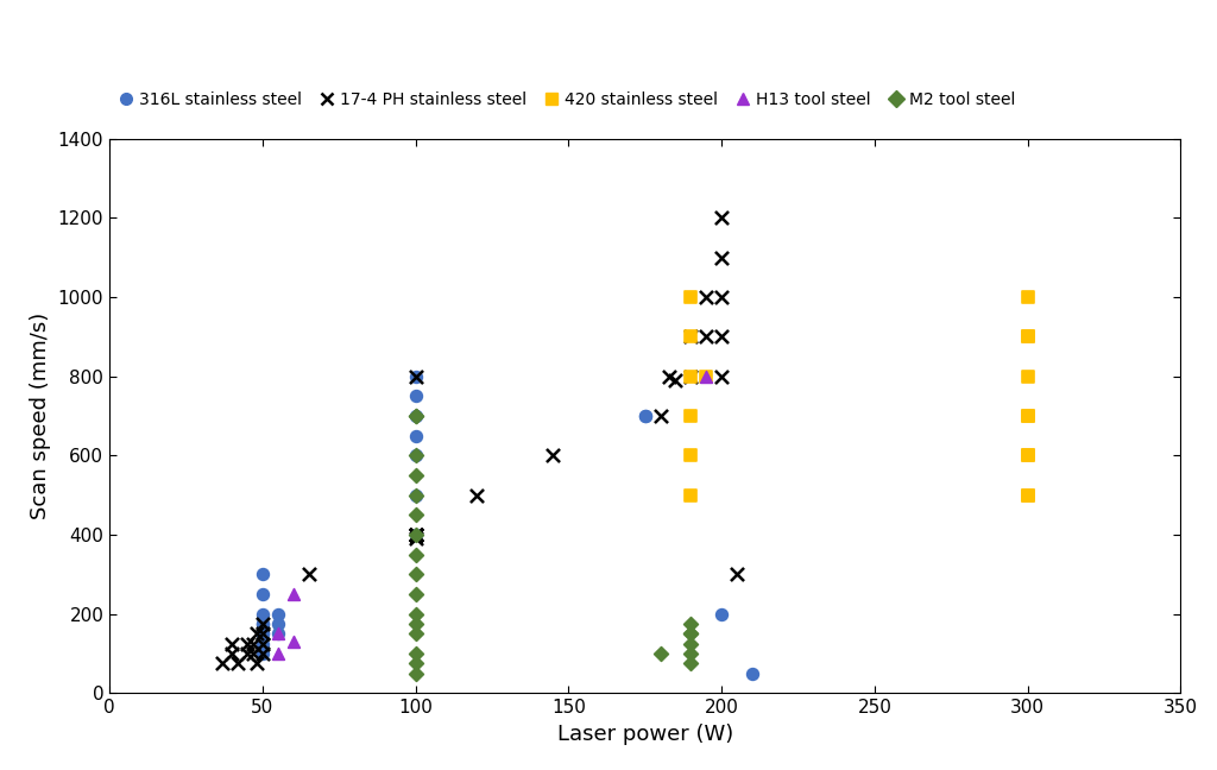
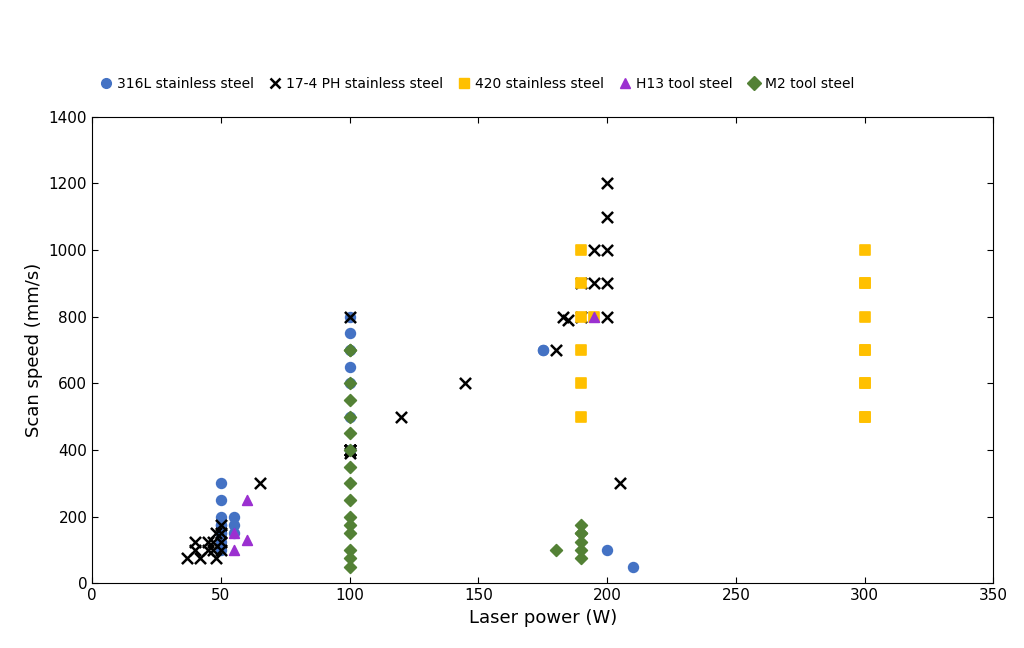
316L stainless steel/200: 200 -> 100
